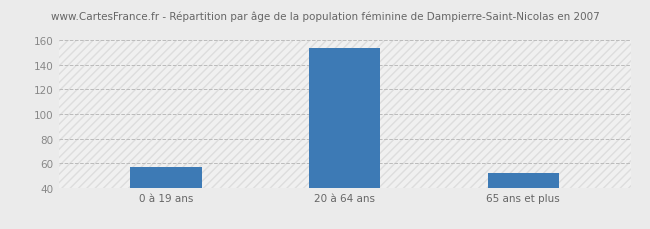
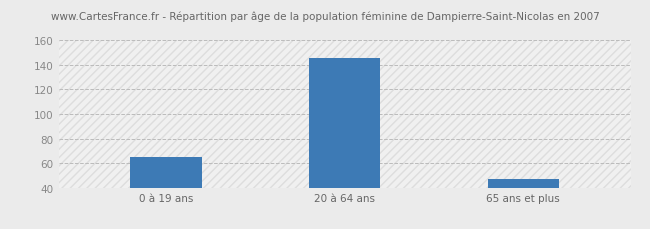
0 à 19 ans: 57 -> 65
20 à 64 ans: 154 -> 146
65 ans et plus: 52 -> 47
